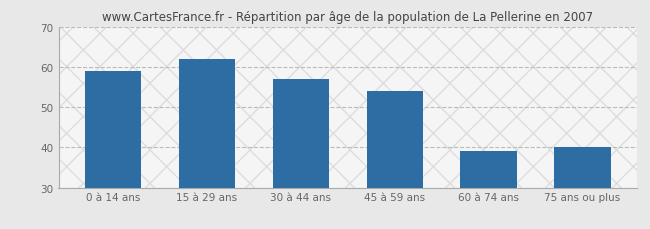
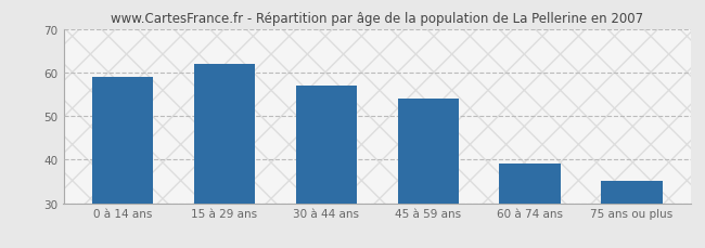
75 ans ou plus: 40 -> 35
